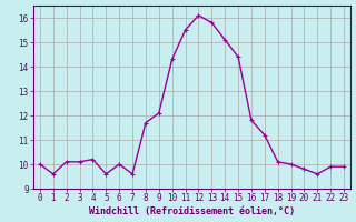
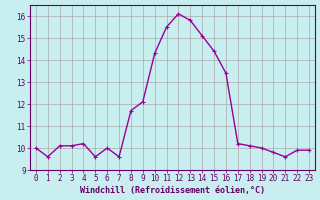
16: 11.8 -> 13.4
17: 11.2 -> 10.2
